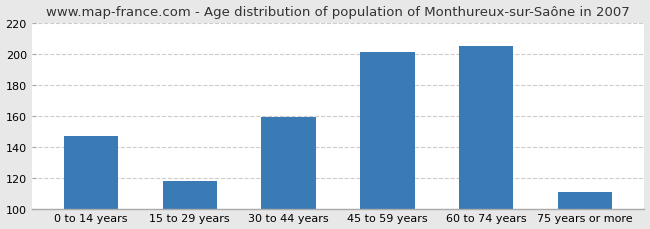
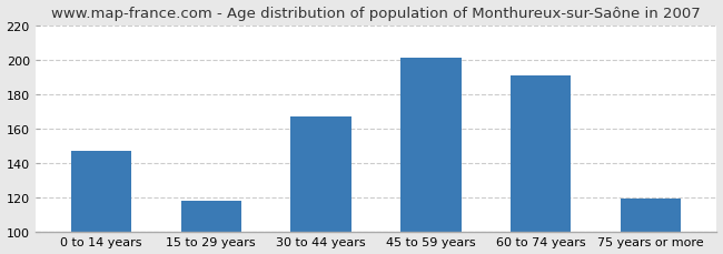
30 to 44 years: 159 -> 167
60 to 74 years: 205 -> 191
75 years or more: 111 -> 119
